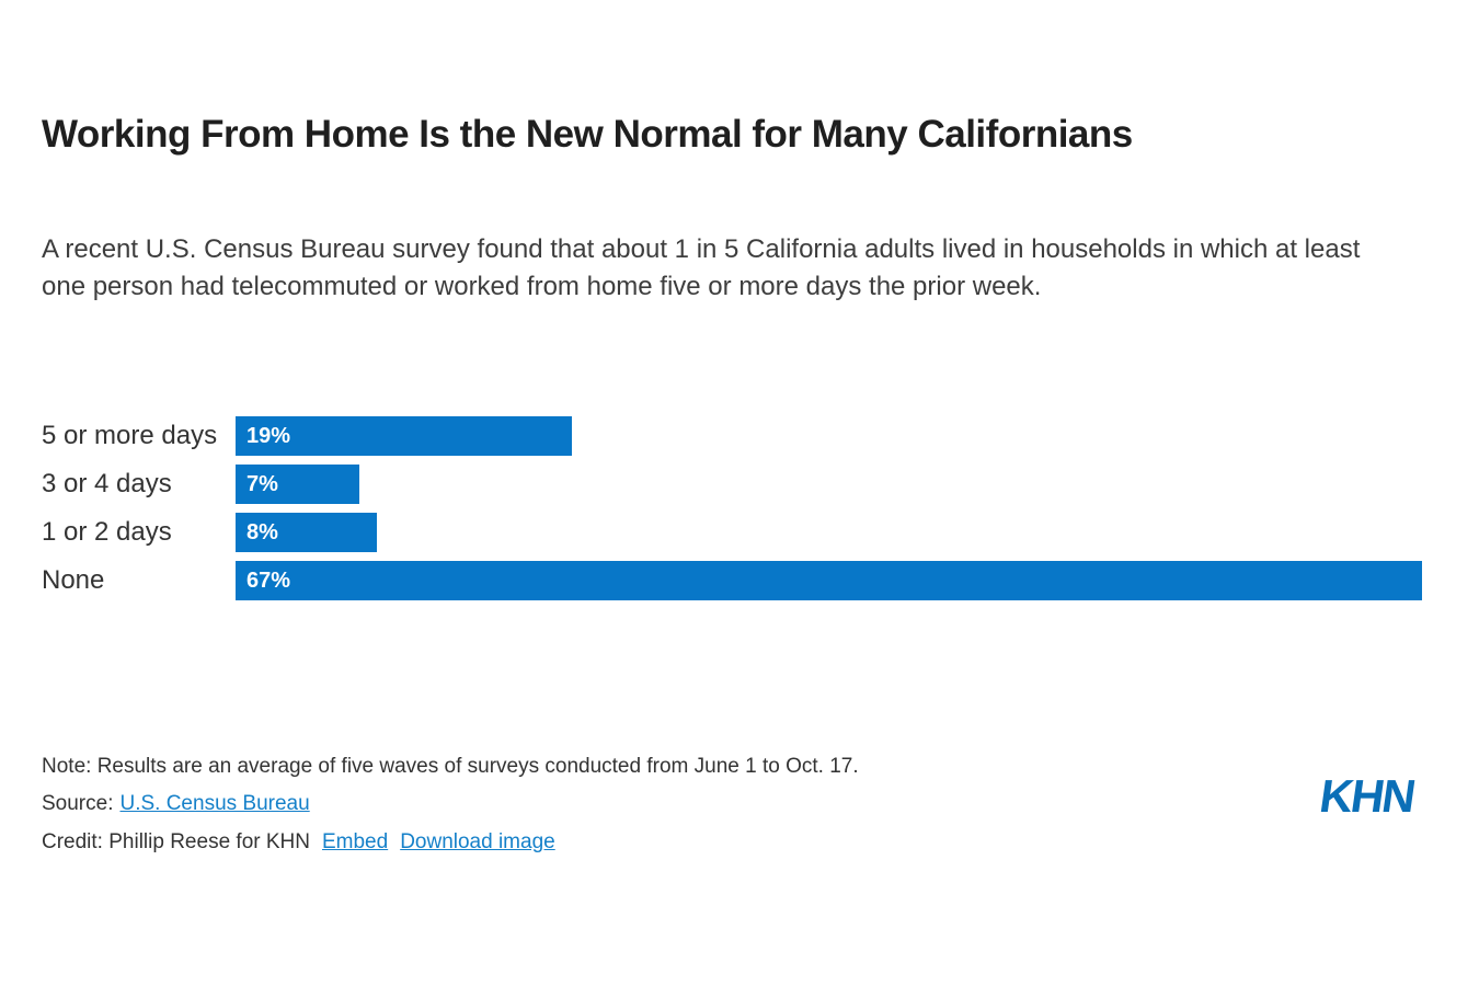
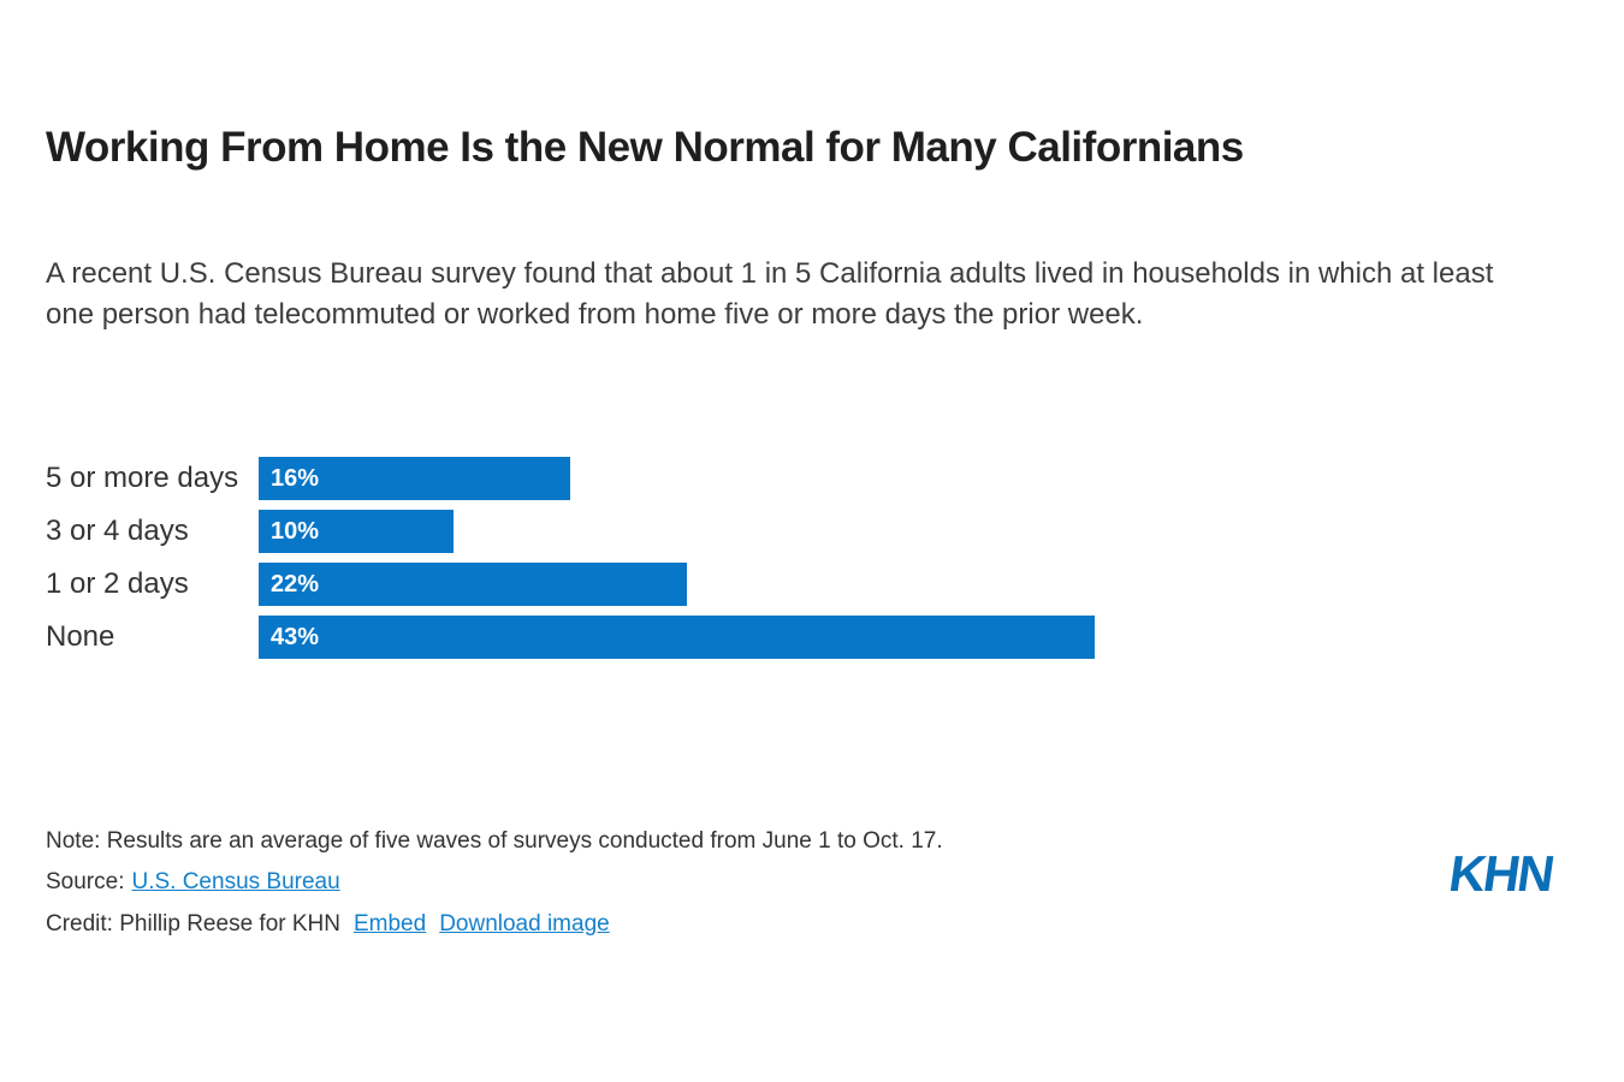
5 or more days: 19% -> 16%
3 or 4 days: 7% -> 10%
1 or 2 days: 8% -> 22%
None: 67% -> 43%
